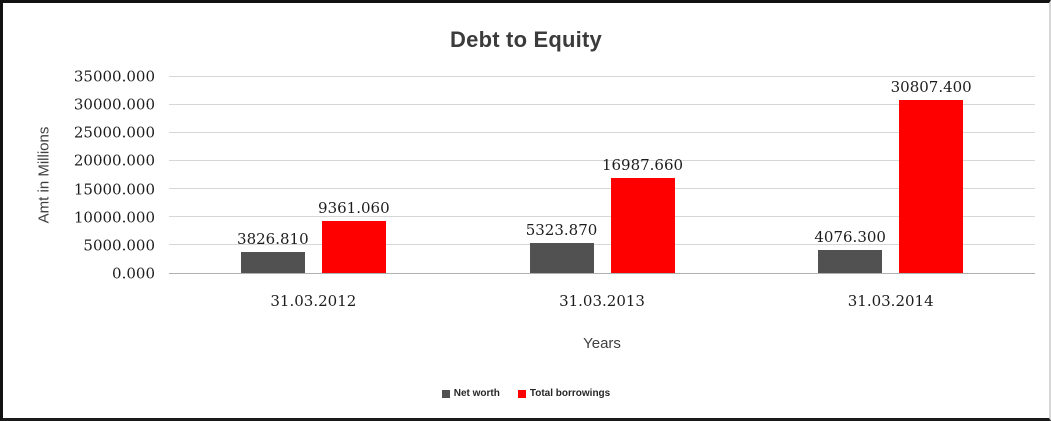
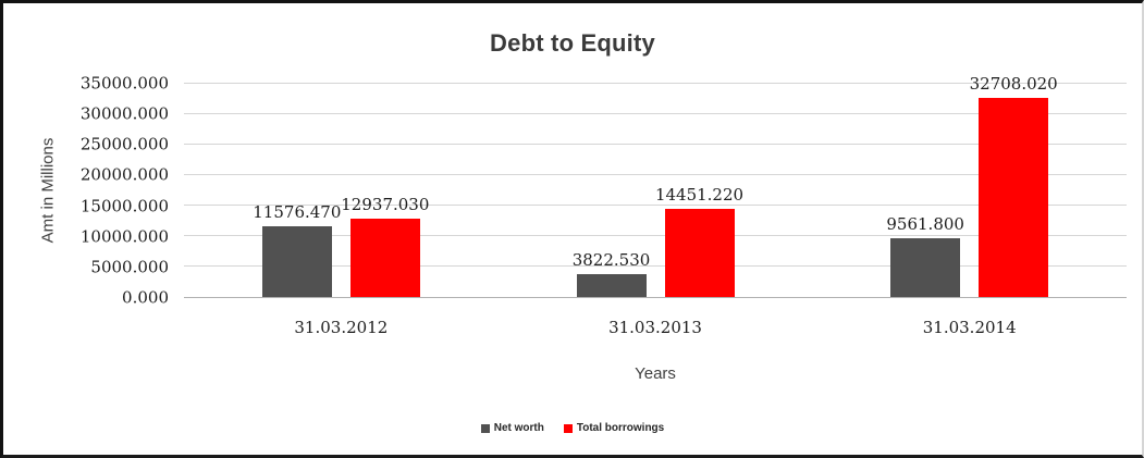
Net worth/31.03.2012: 3826.810 -> 11576.470
Total borrowings/31.03.2012: 9361.060 -> 12937.030
Net worth/31.03.2013: 5323.870 -> 3822.530
Total borrowings/31.03.2013: 16987.660 -> 14451.220
Net worth/31.03.2014: 4076.300 -> 9561.800
Total borrowings/31.03.2014: 30807.400 -> 32708.020
